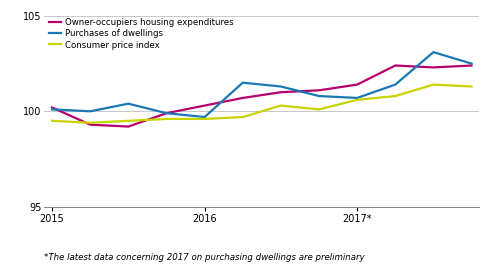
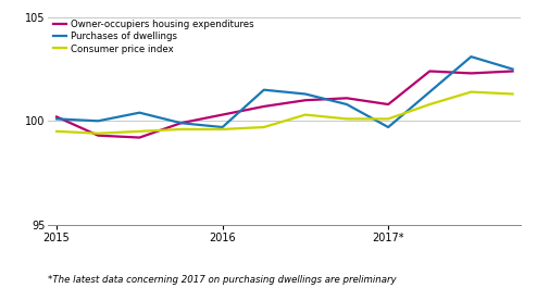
Owner-occupiers housing expenditures/2017*: 101.4 -> 100.8
Purchases of dwellings/2017*: 100.7 -> 99.7
Consumer price index/2017*: 100.6 -> 100.1
